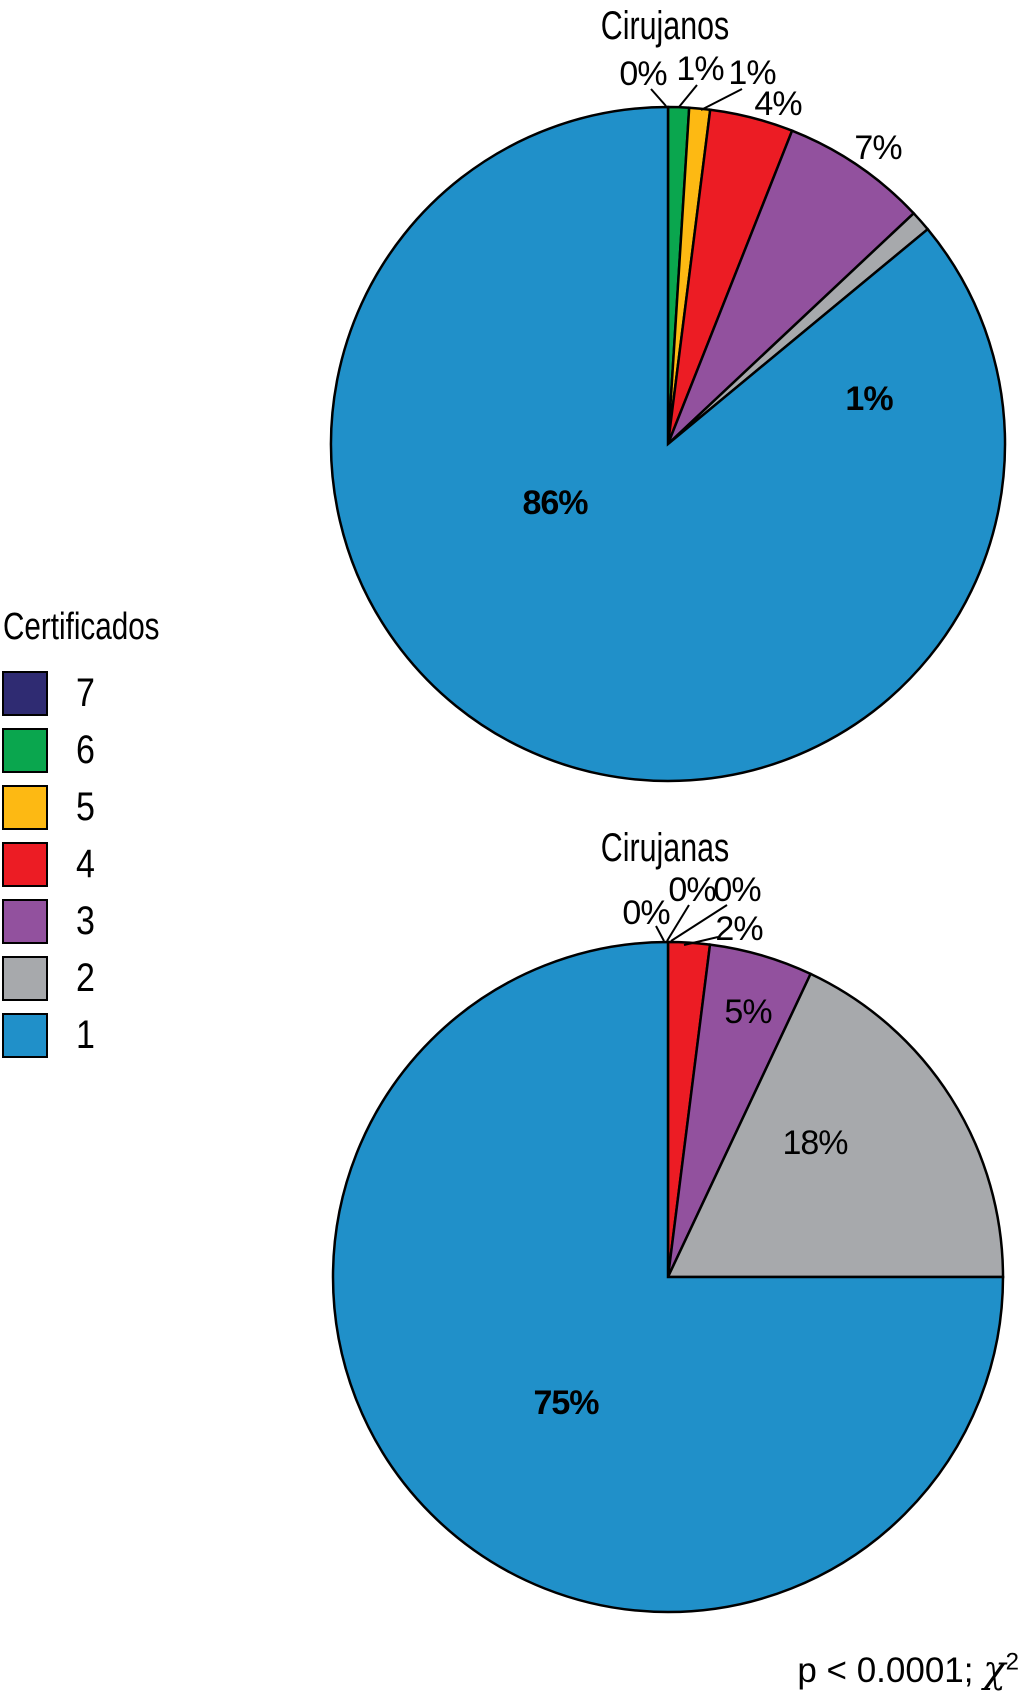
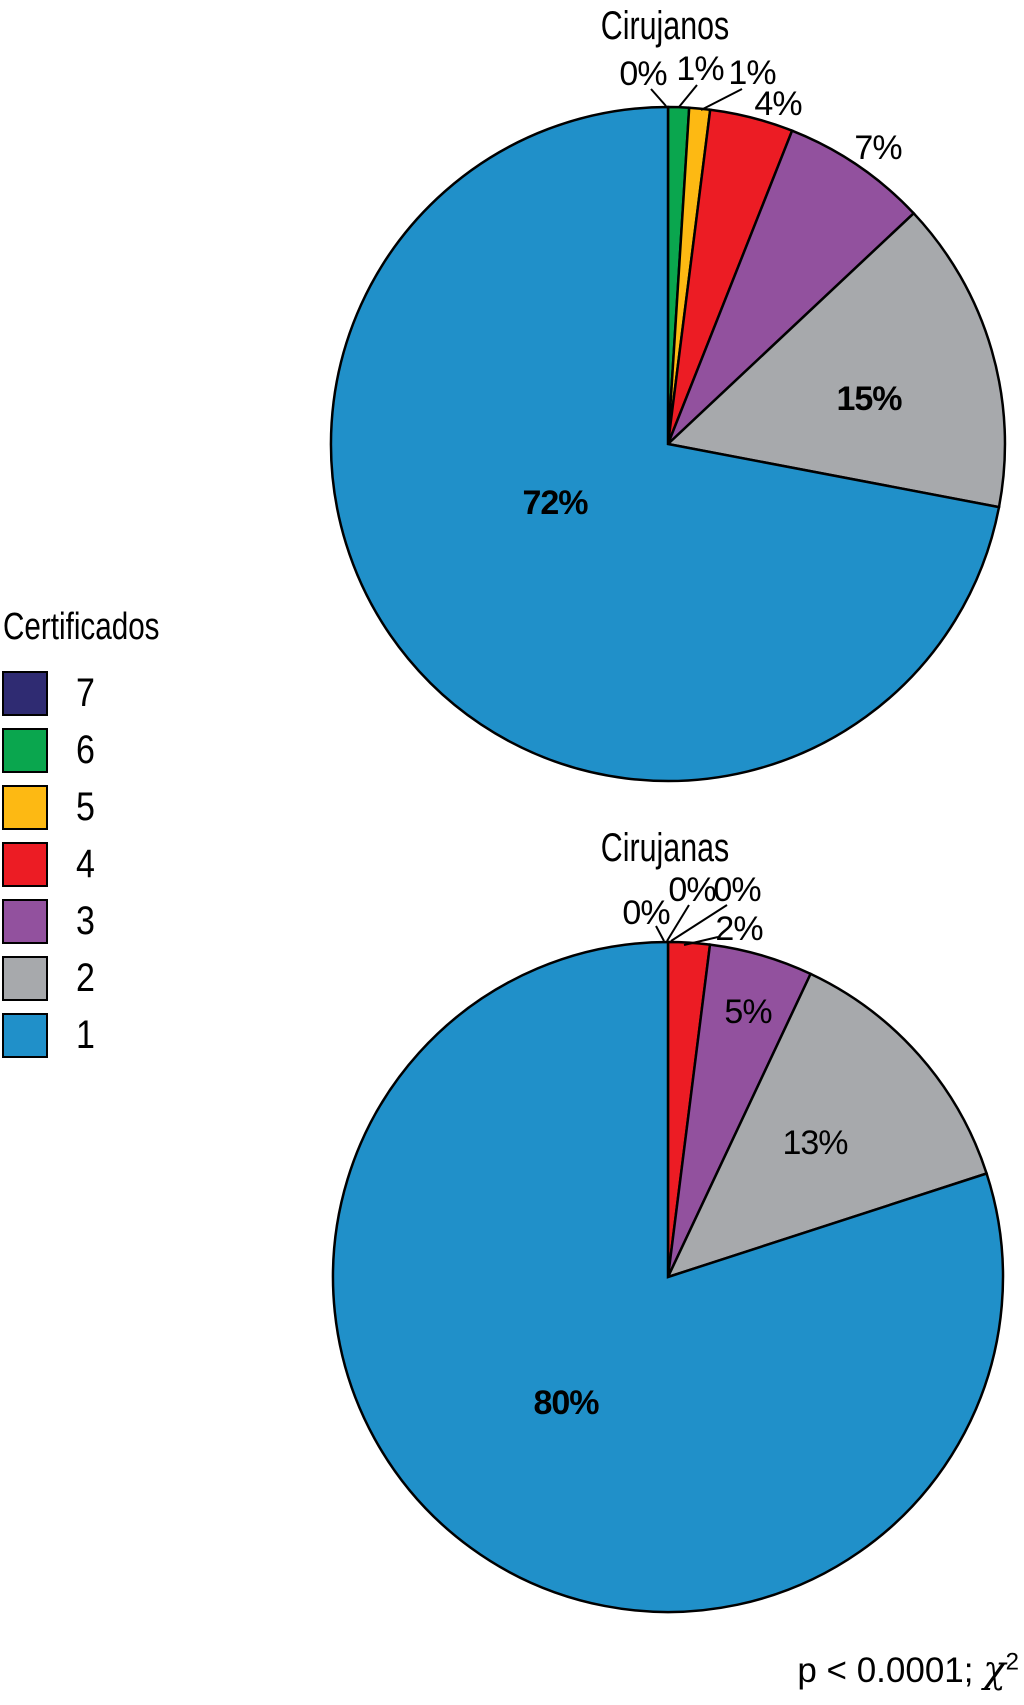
Cirujanos/2: 1% -> 15%
Cirujanos/1: 86% -> 72%
Cirujanas/2: 18% -> 13%
Cirujanas/1: 75% -> 80%
